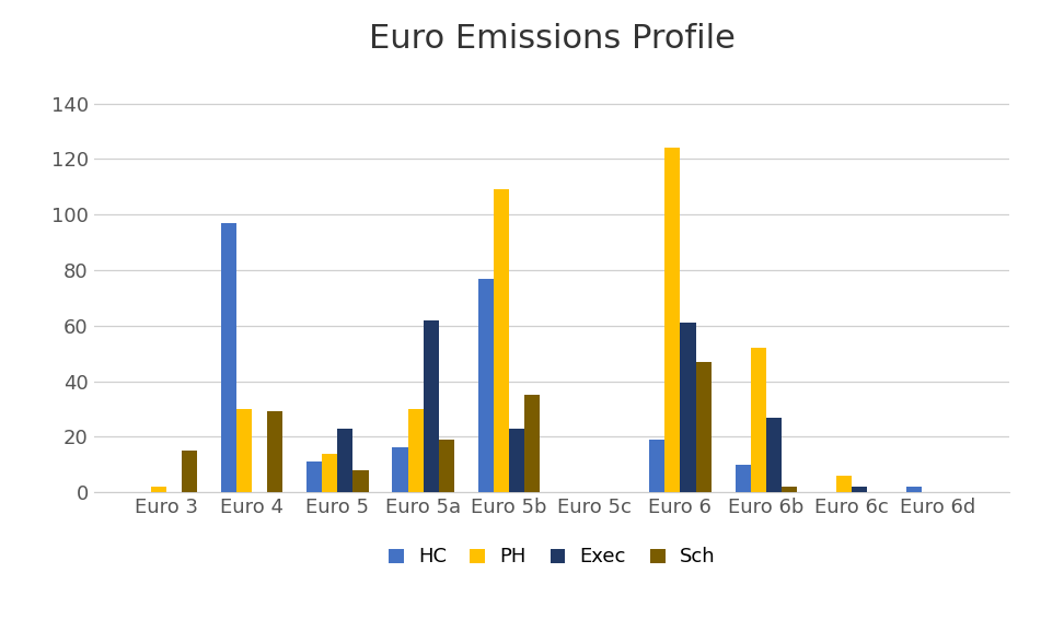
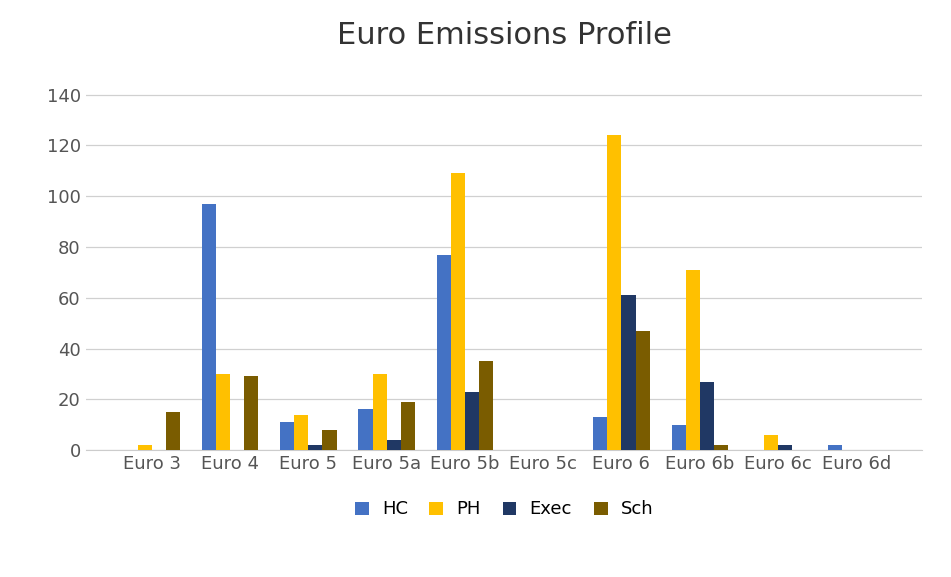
Exec/Euro 5: 23 -> 2
Exec/Euro 5a: 62 -> 4
HC/Euro 6: 19 -> 13
PH/Euro 6b: 52 -> 71
